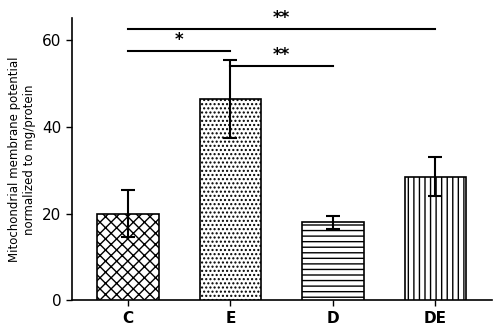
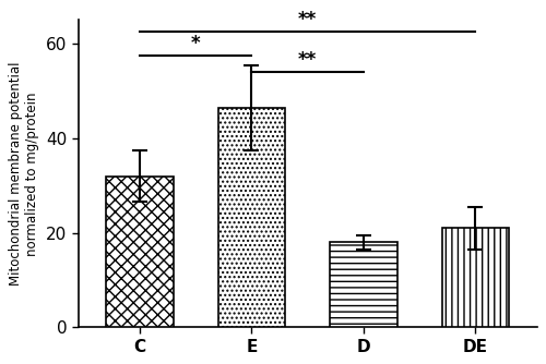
C: 20.0 -> 32.0
DE: 28.5 -> 21.0
